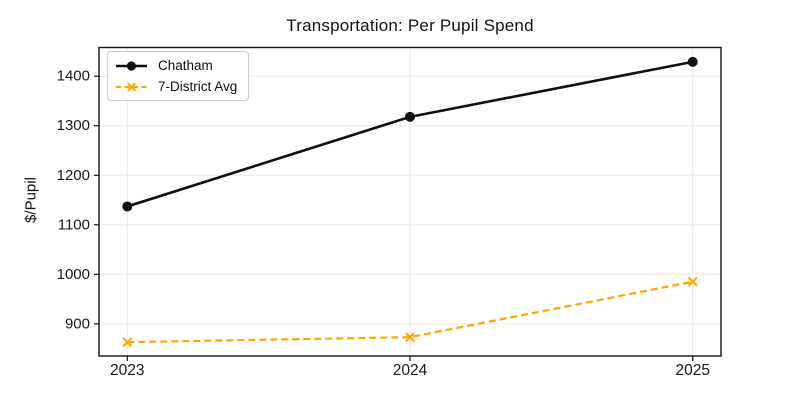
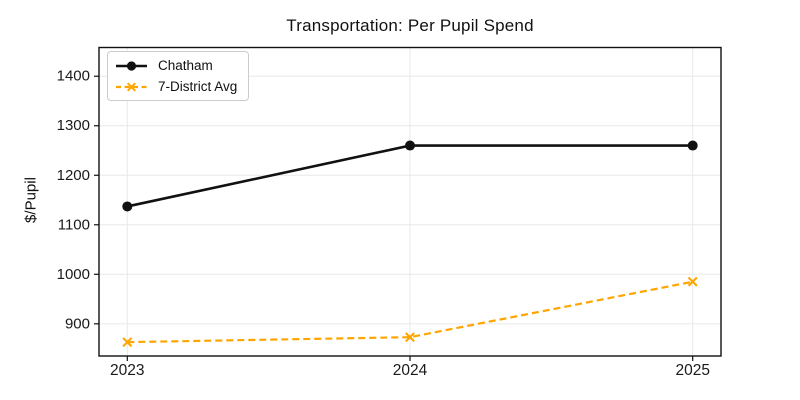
Chatham/2024: 1320 -> 1260
Chatham/2025: 1430 -> 1260
